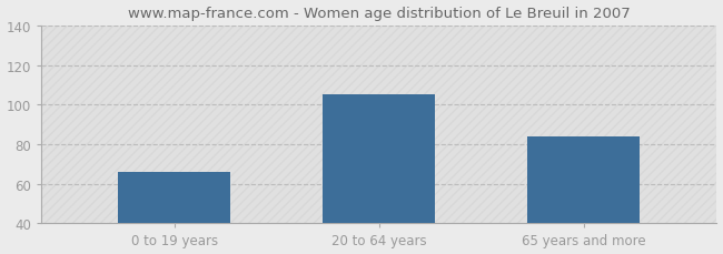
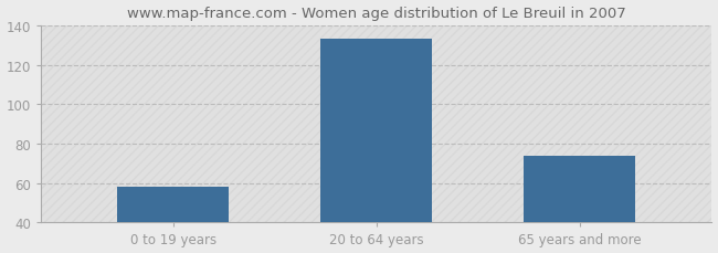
0 to 19 years: 66 -> 58
20 to 64 years: 105 -> 133
65 years and more: 84 -> 74
